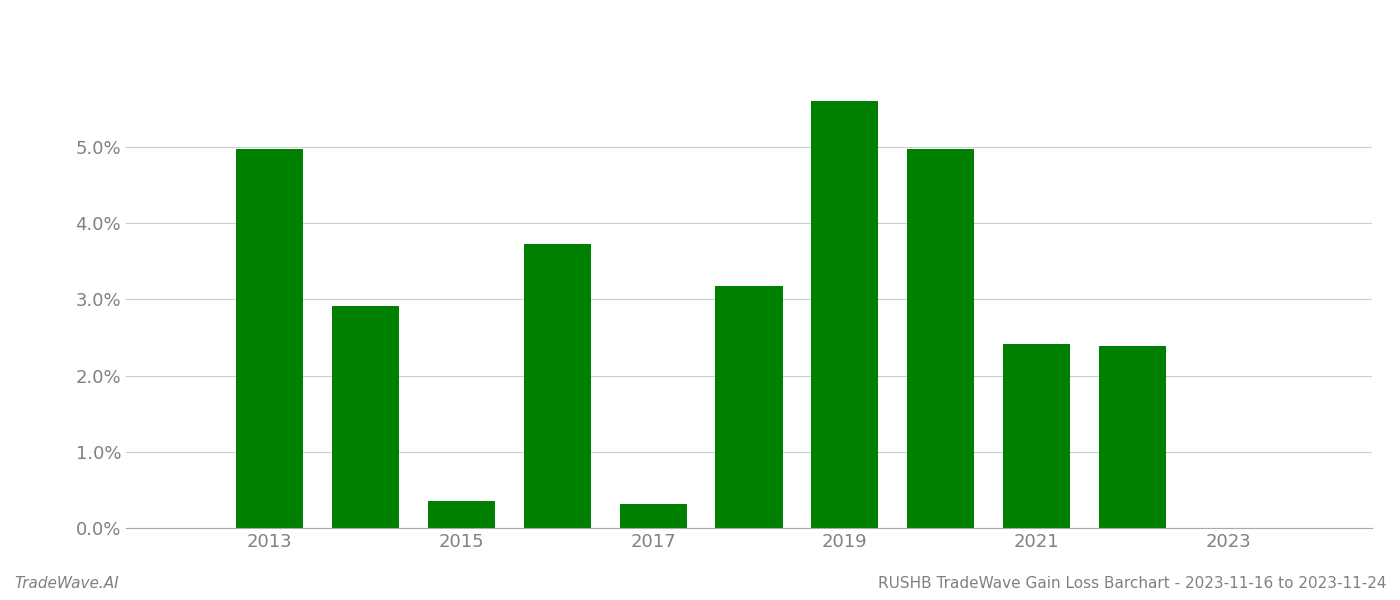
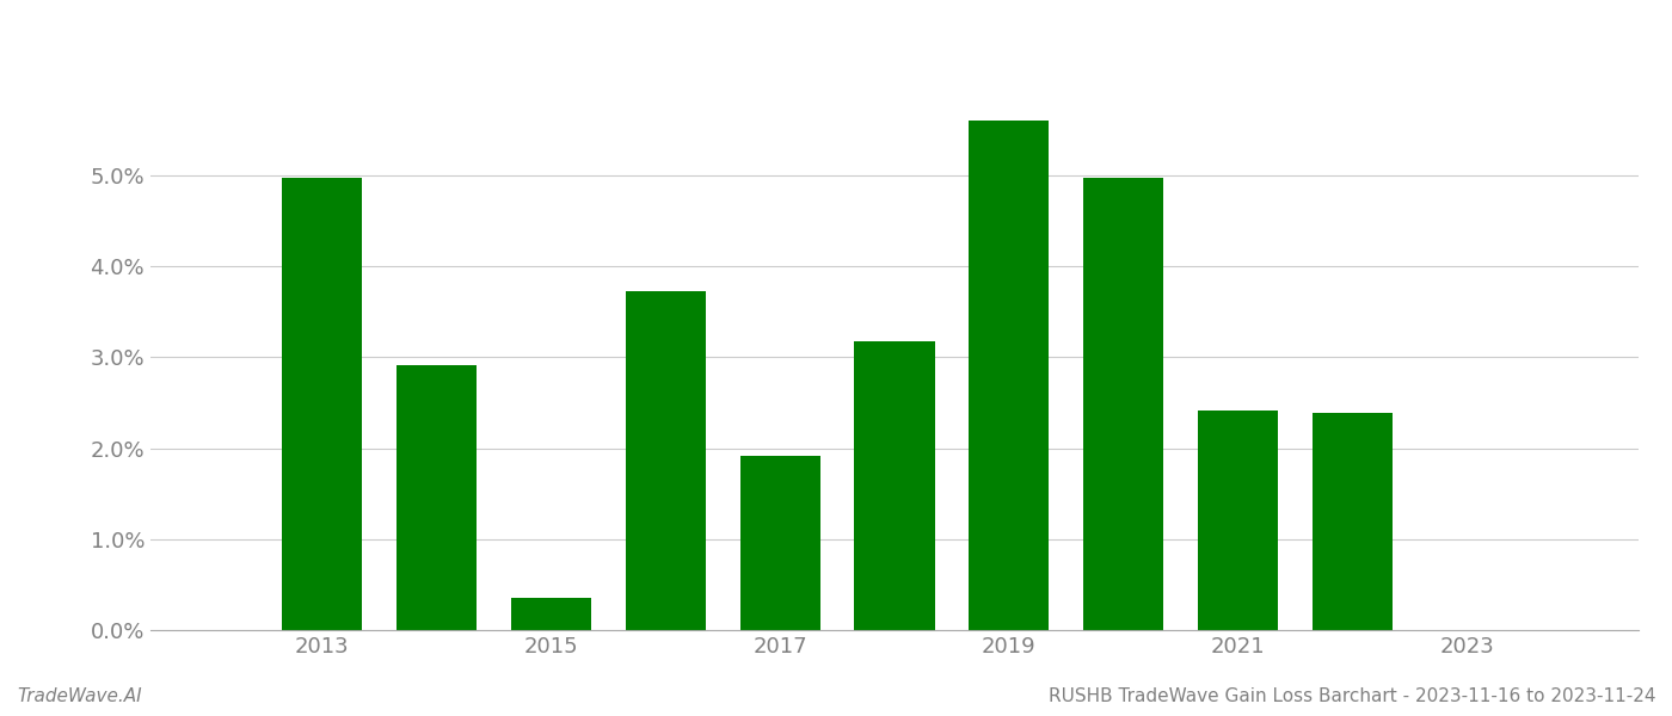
2017: 0.32% -> 1.91%
